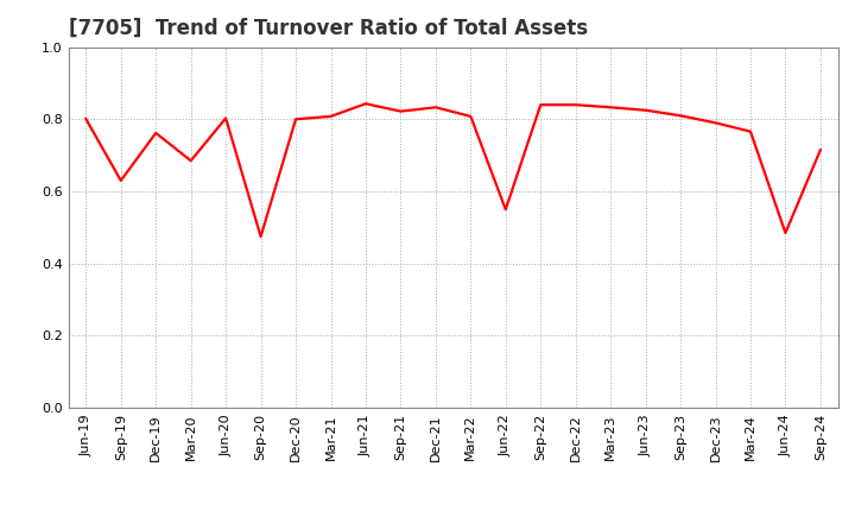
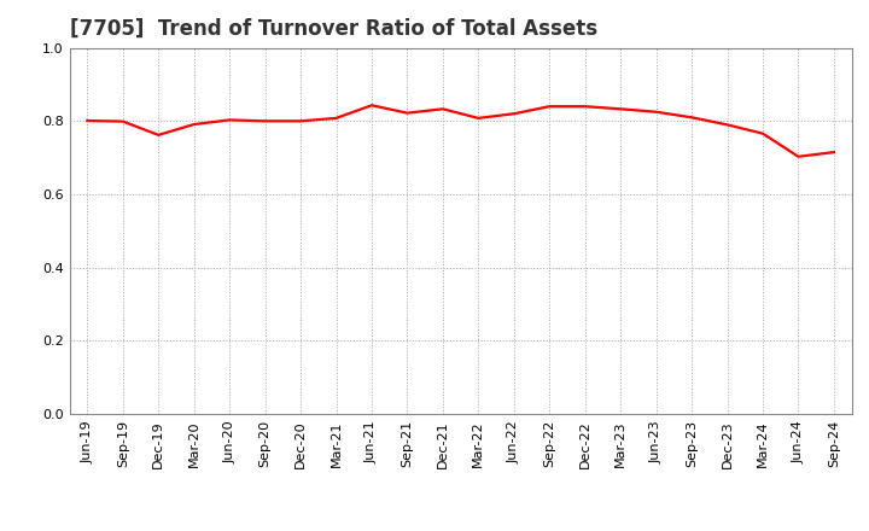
Sep-19: 0.630 -> 0.799
Mar-20: 0.685 -> 0.791
Sep-20: 0.475 -> 0.800
Jun-22: 0.550 -> 0.820
Jun-24: 0.485 -> 0.703
